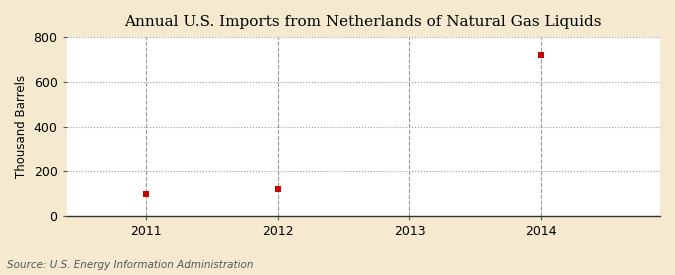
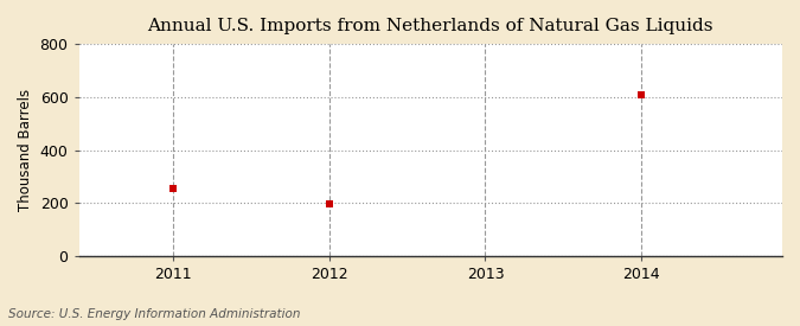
2011: 97 -> 255
2012: 120 -> 195
2014: 720 -> 610
